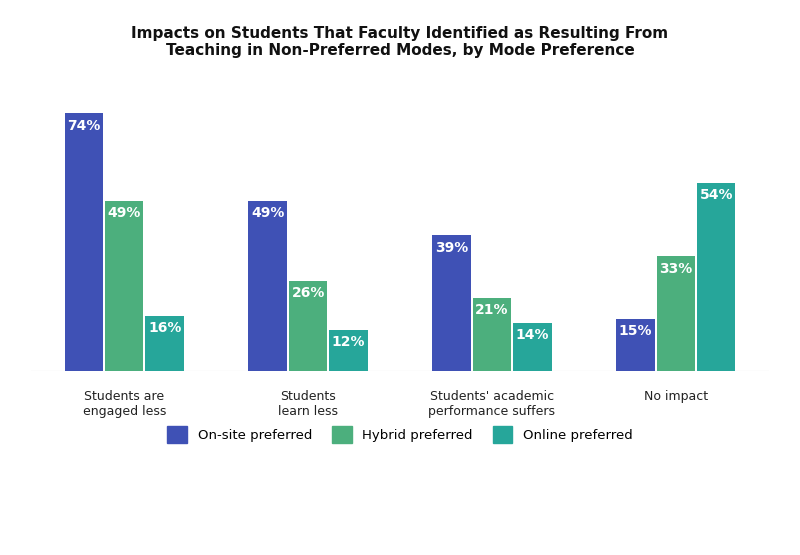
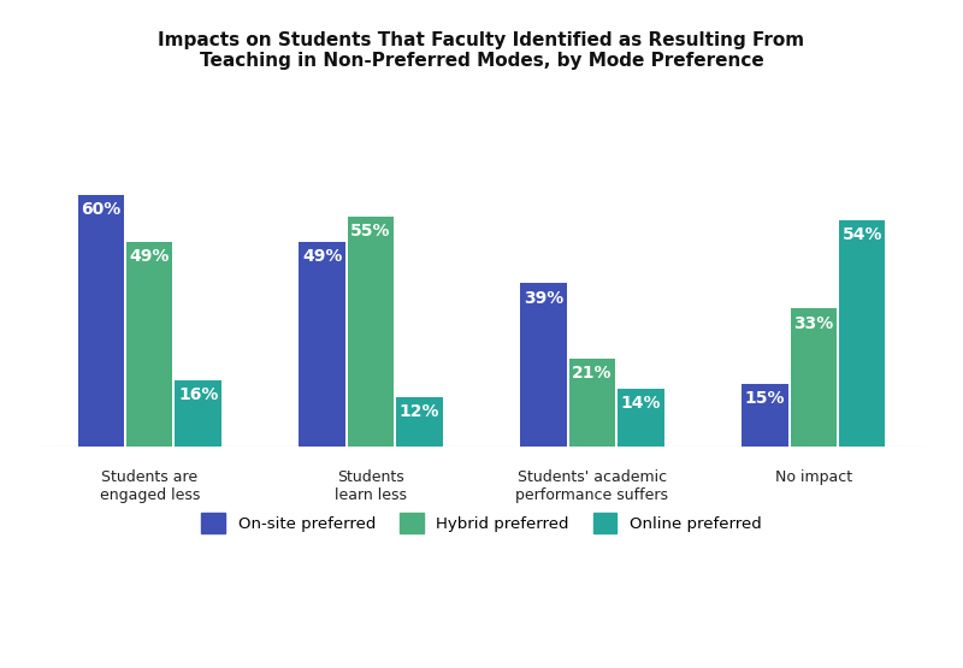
On-site preferred/Students are engaged less: 74% -> 60%
Hybrid preferred/Students learn less: 26% -> 55%
